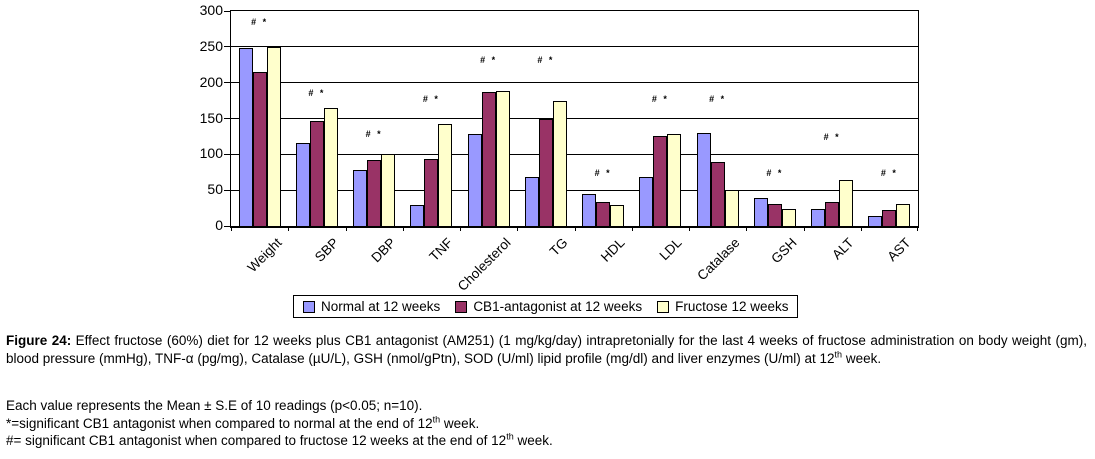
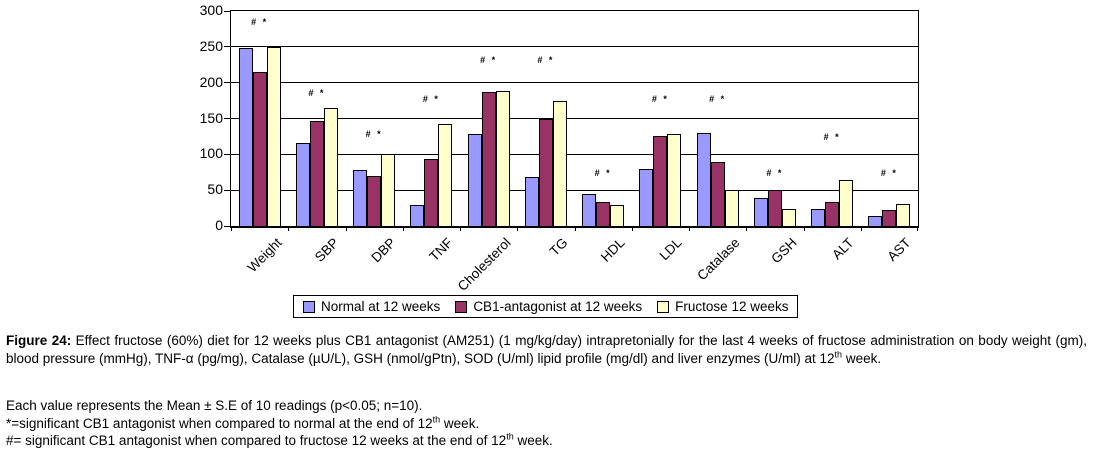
CB1-antagonist at 12 weeks/DBP: 90 -> 70
Normal at 12 weeks/LDL: 70 -> 80
CB1-antagonist at 12 weeks/GSH: 30 -> 50
